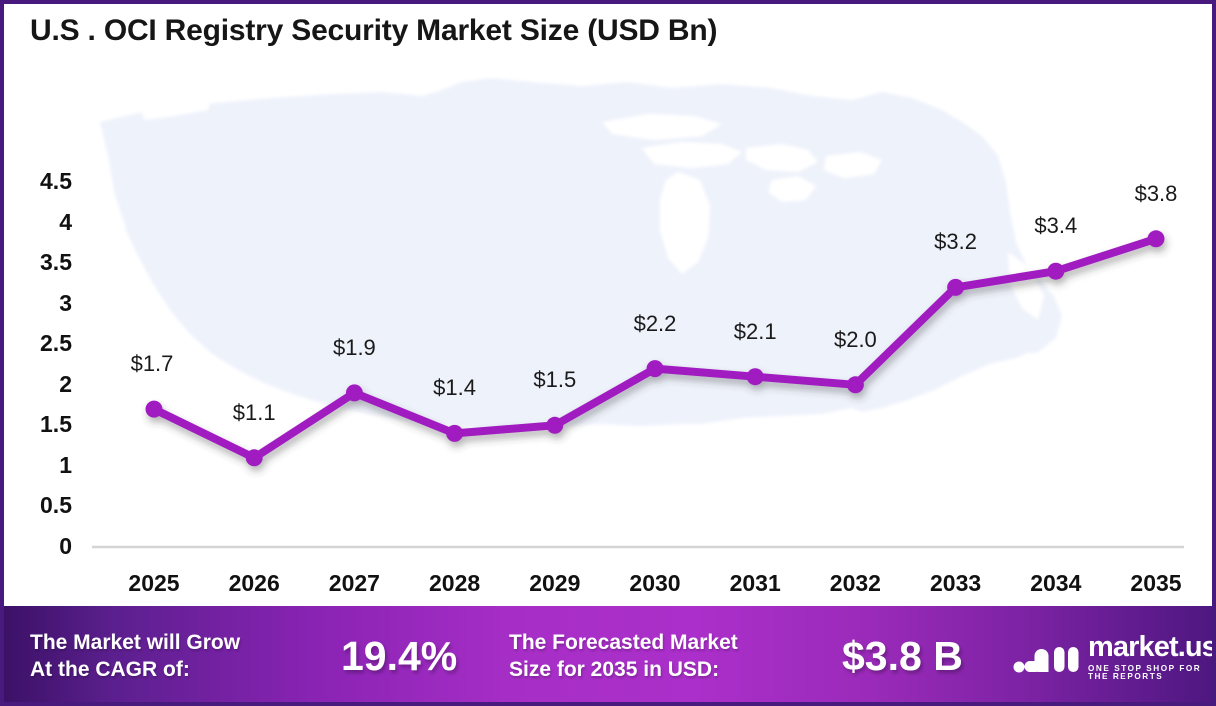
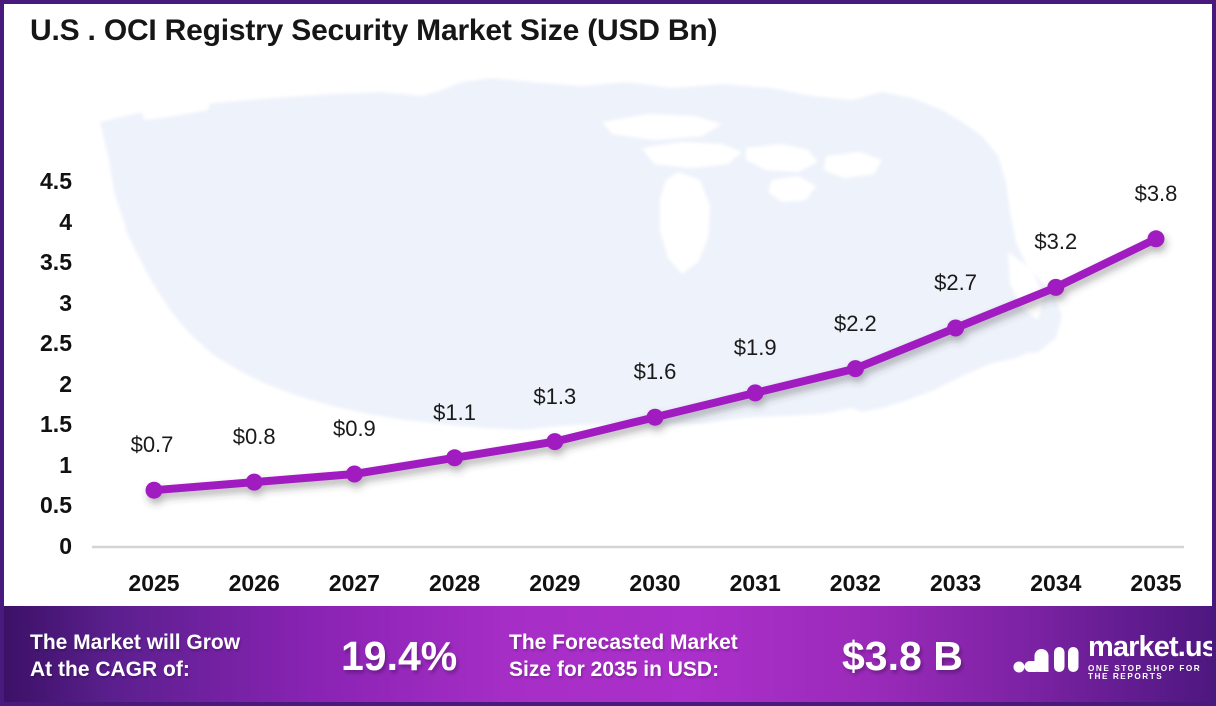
2025: $1.7 -> $0.7
2026: $1.1 -> $0.8
2027: $1.9 -> $0.9
2028: $1.4 -> $1.1
2029: $1.5 -> $1.3
2030: $2.2 -> $1.6
2031: $2.1 -> $1.9
2032: $2.0 -> $2.2
2033: $3.2 -> $2.7
2034: $3.4 -> $3.2
